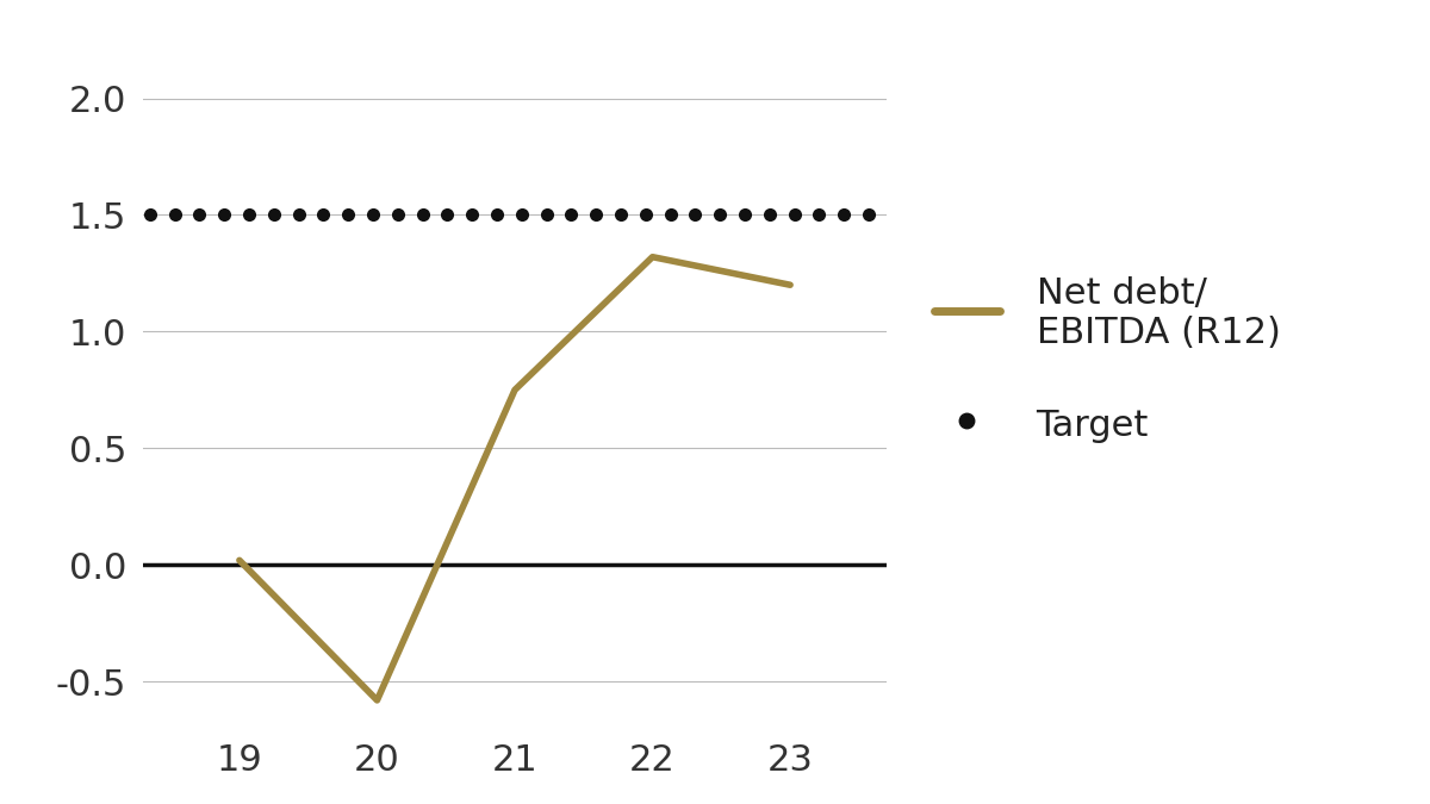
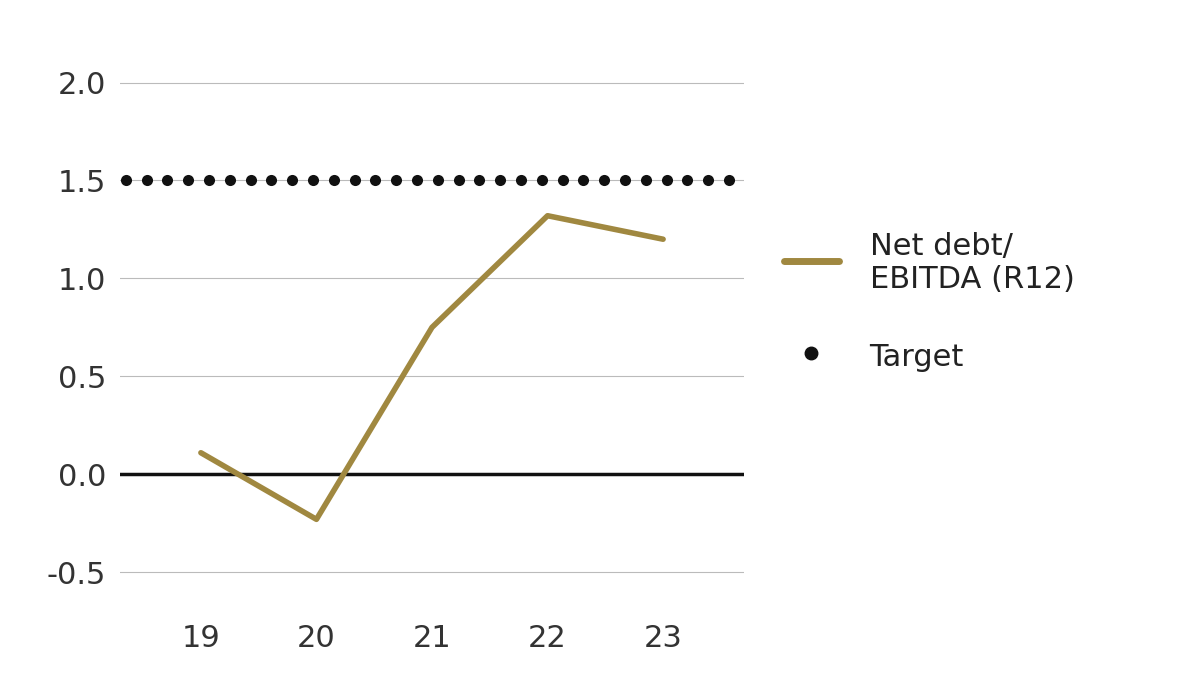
19: 0.02 -> 0.11
20: -0.58 -> -0.23
